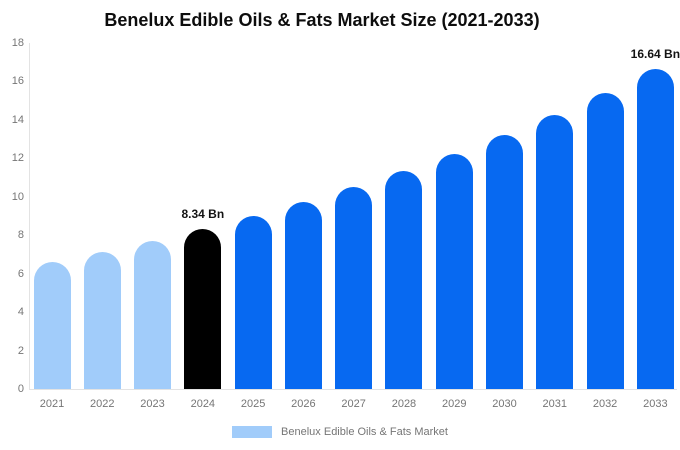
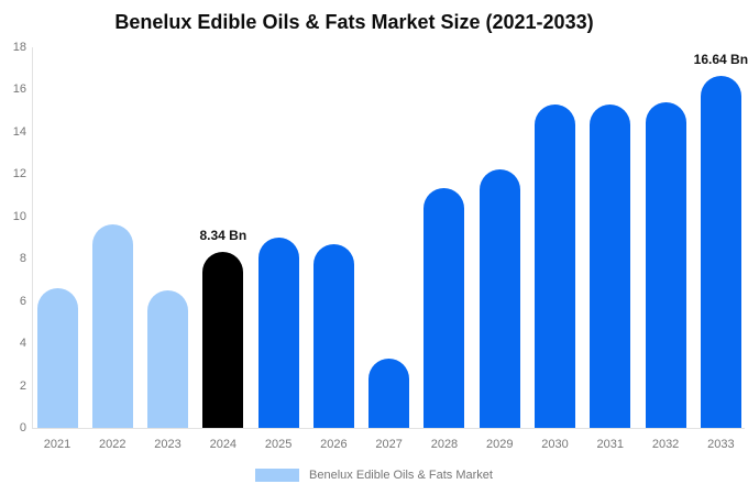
2022: 7.2 -> 9.6
2023: 7.7 -> 6.5
2026: 9.7 -> 8.7
2027: 10.5 -> 3.3
2030: 13.2 -> 15.3
2031: 14.3 -> 15.3
